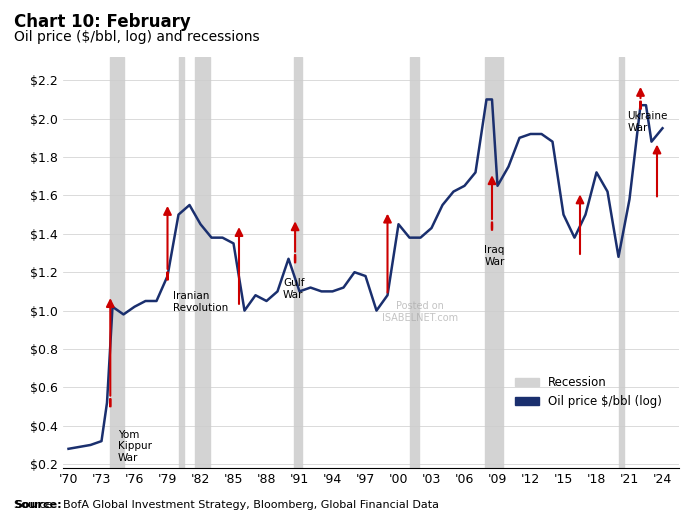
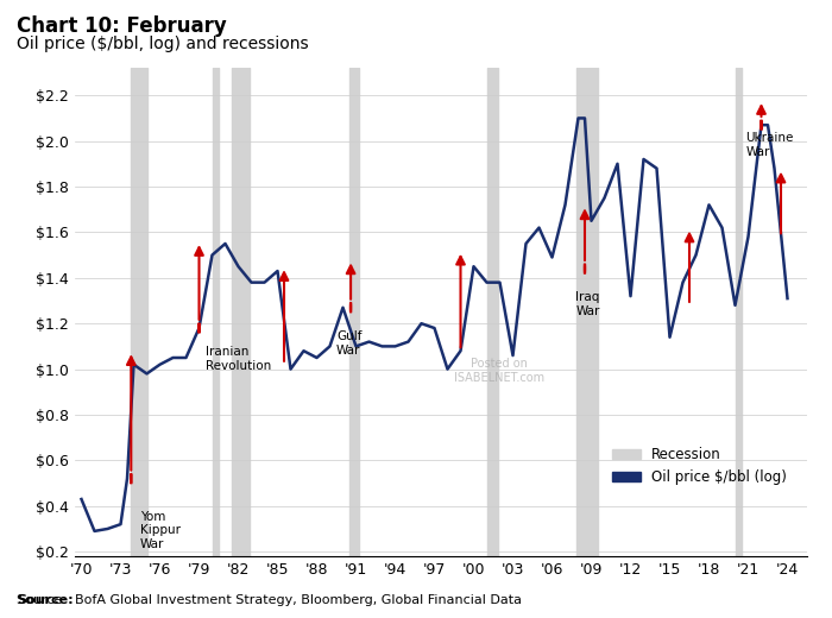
'70: $0.28 -> $0.43
'85: $1.35 -> $1.43
'03: $1.43 -> $1.06
'06: $1.65 -> $1.49
'12: $1.92 -> $1.32
'15: $1.50 -> $1.14
'24: $1.95 -> $1.31
